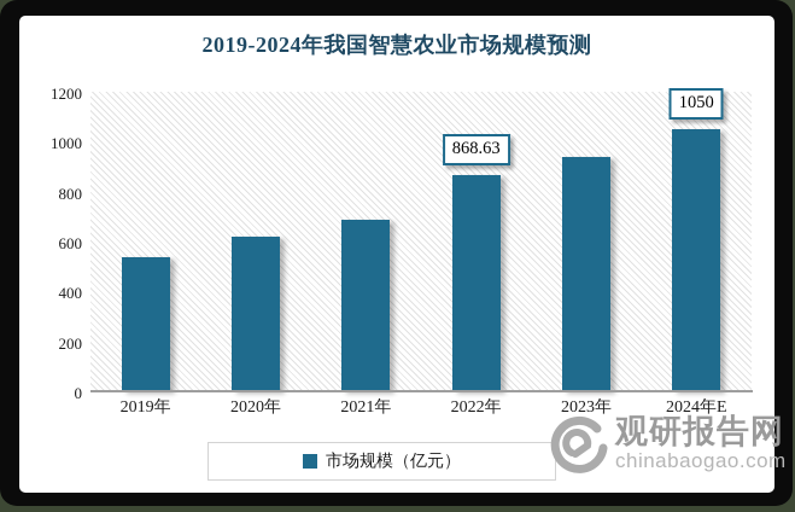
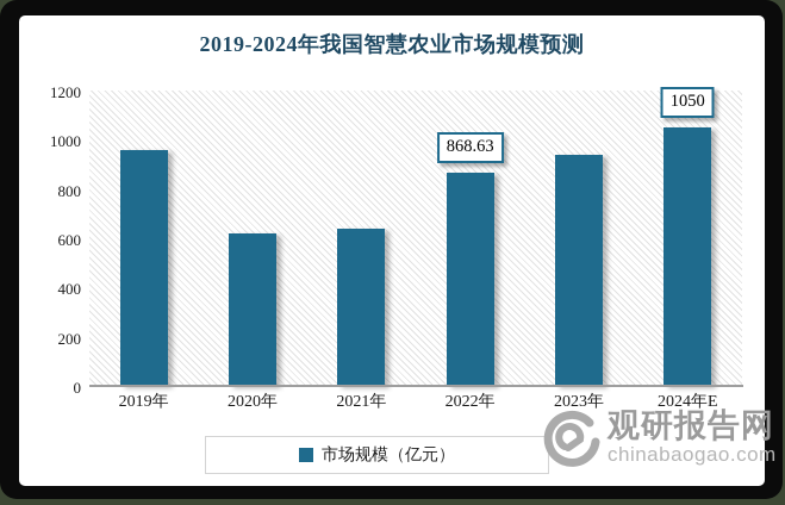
2019年: 540 -> 960
2021年: 680 -> 640
